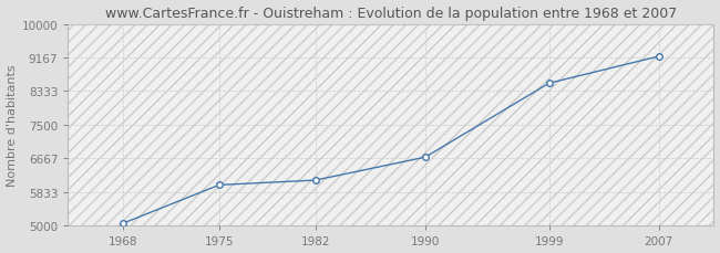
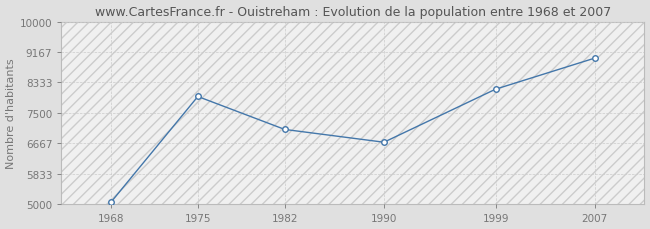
1975: 6010 -> 7950
1982: 6130 -> 7050
1999: 8530 -> 8150
2007: 9200 -> 9000
